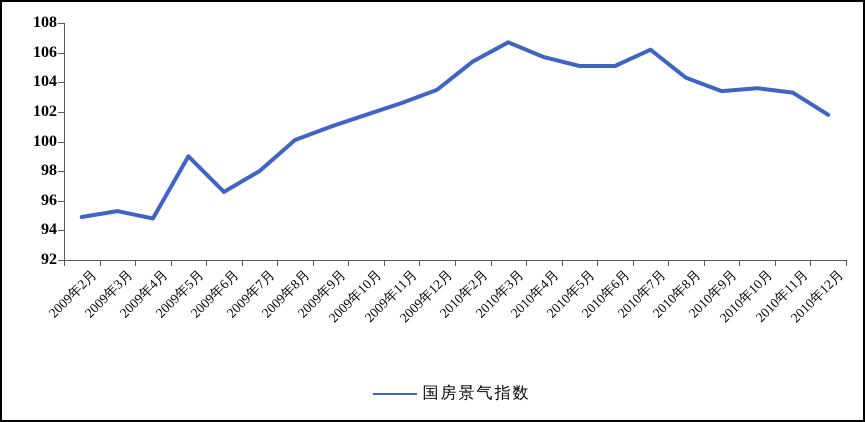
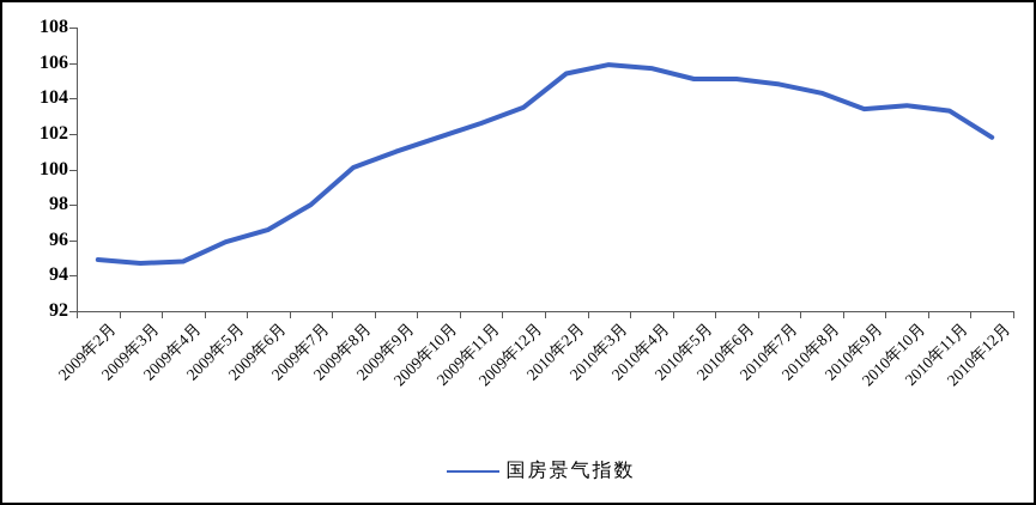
2009年3月: 95.3 -> 94.7
2009年5月: 99.0 -> 95.9
2010年3月: 106.7 -> 105.9
2010年7月: 106.2 -> 104.8
